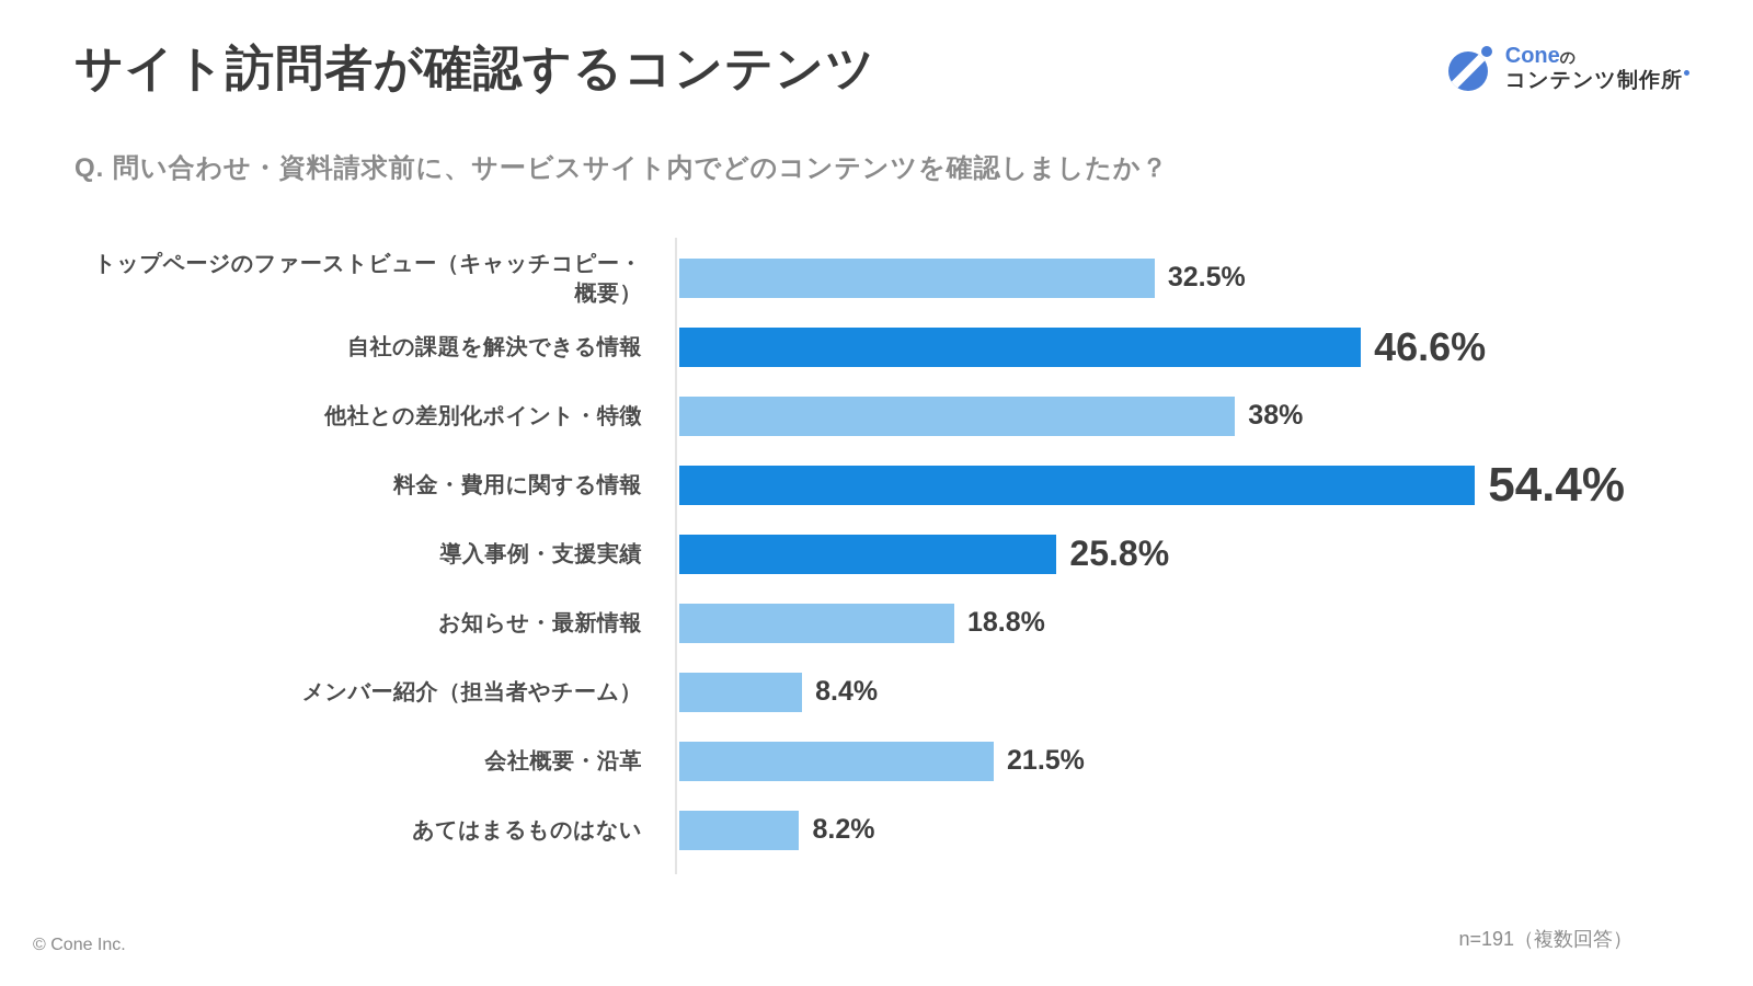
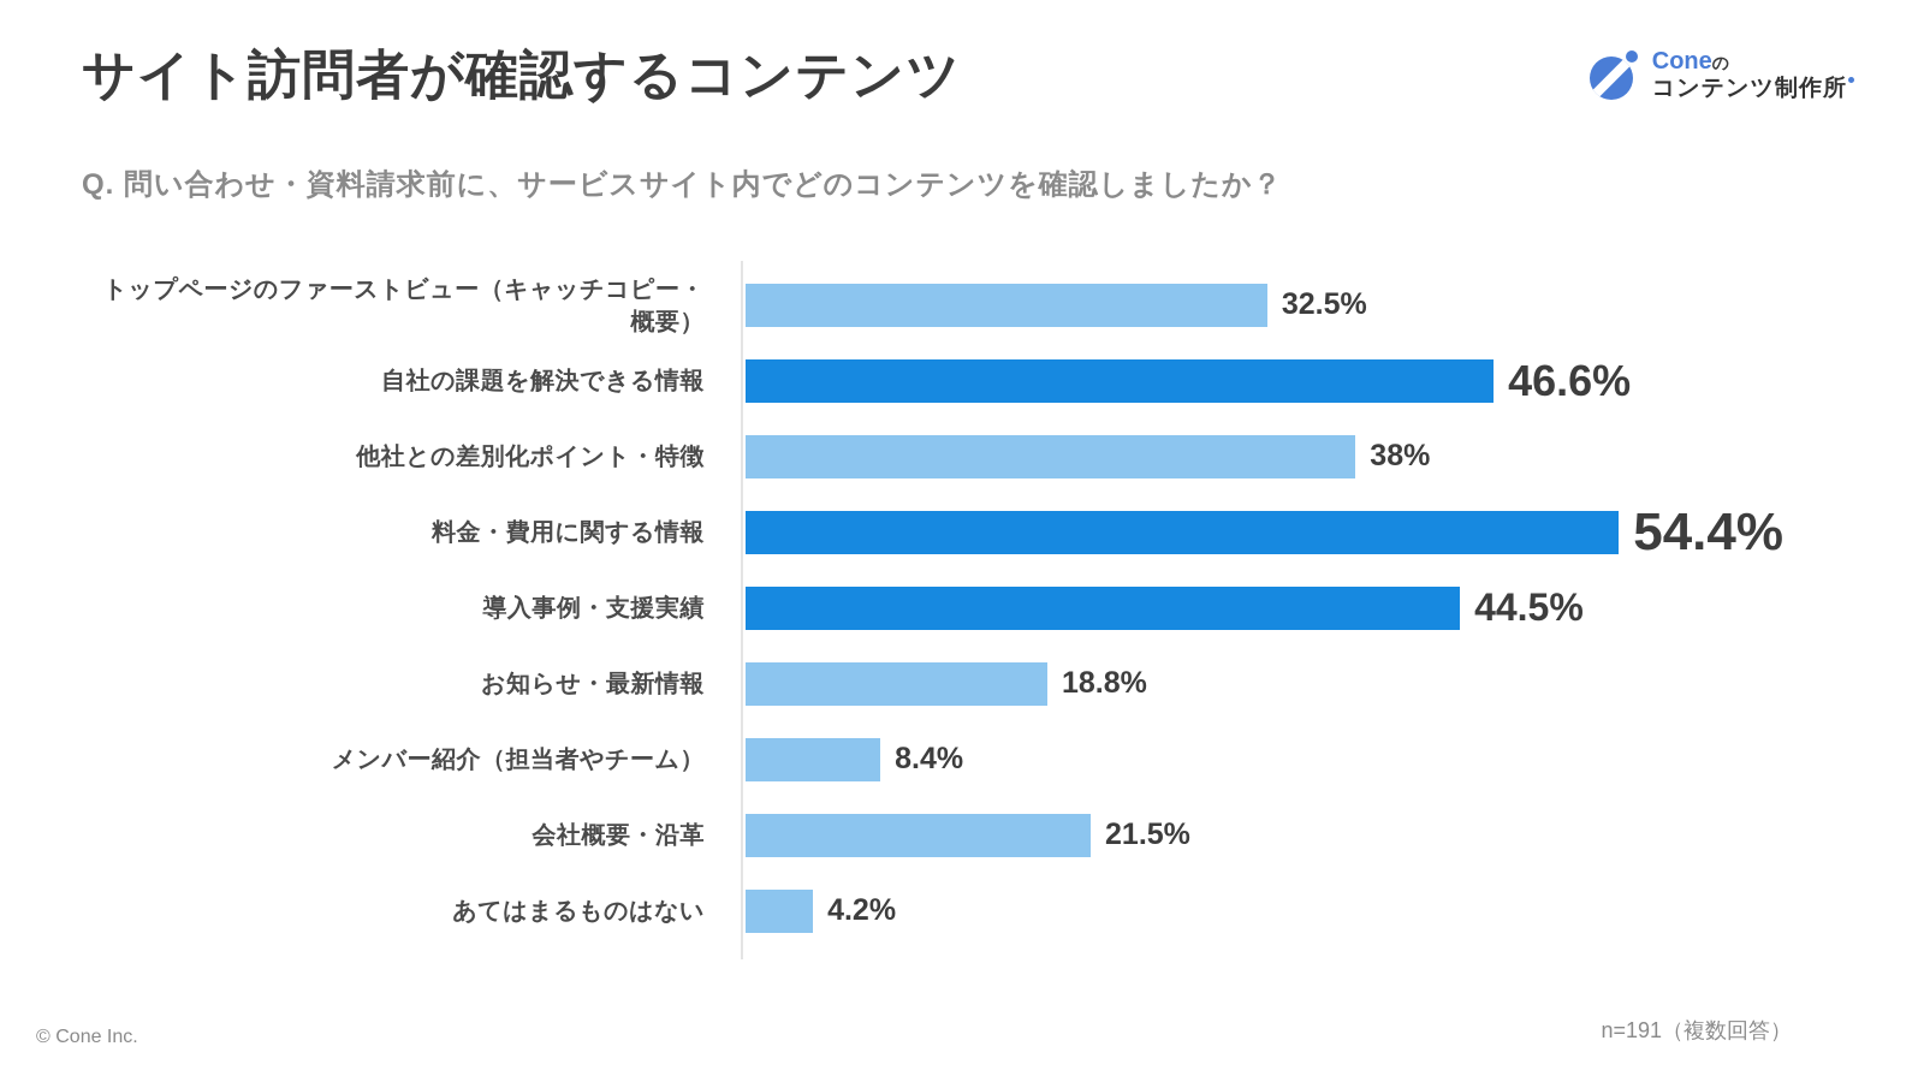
導入事例・支援実績: 25.8% -> 44.5%
あてはまるものはない: 8.2% -> 4.2%
